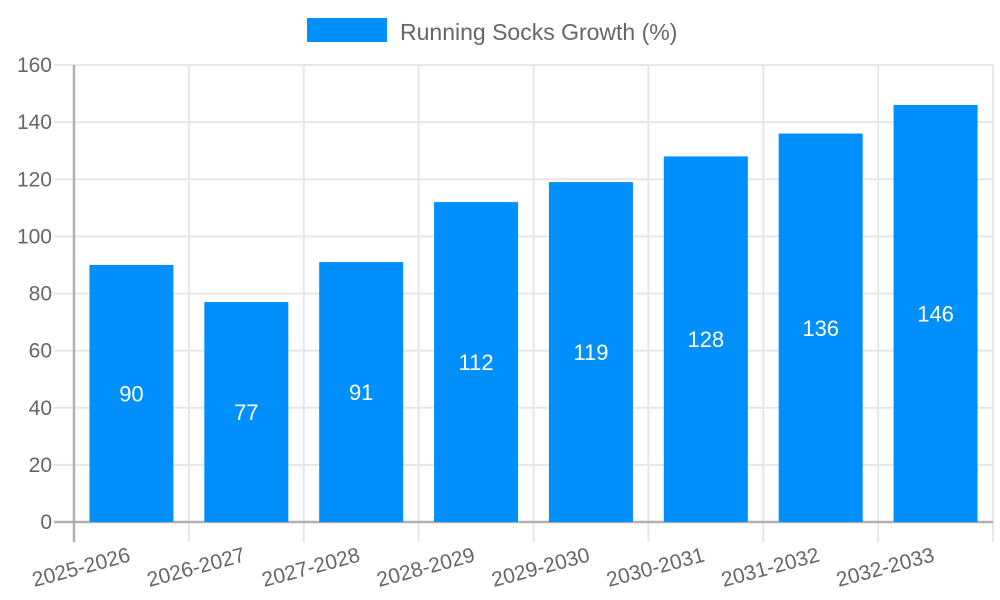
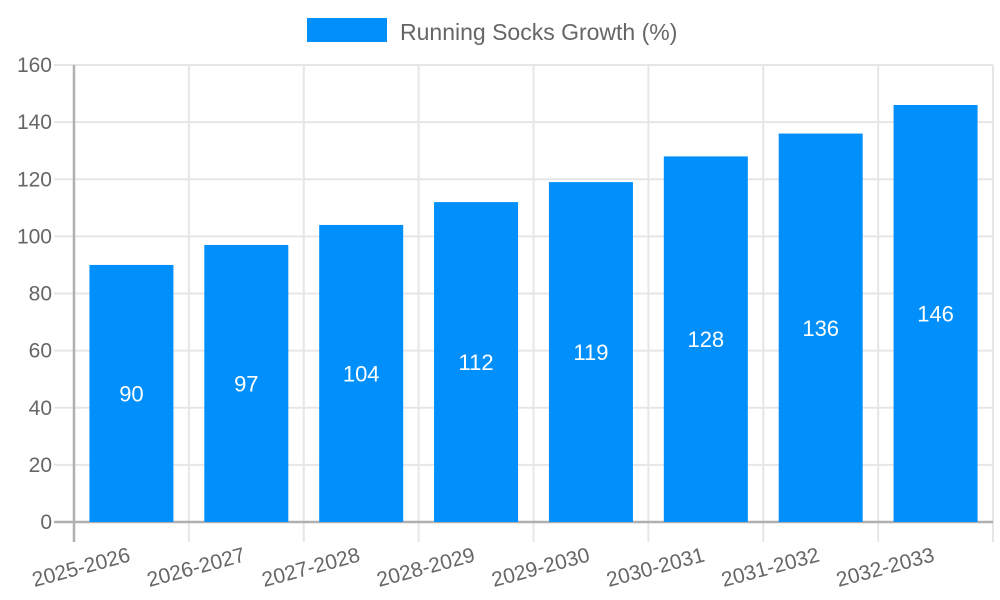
2026-2027: 77 -> 97
2027-2028: 91 -> 104
